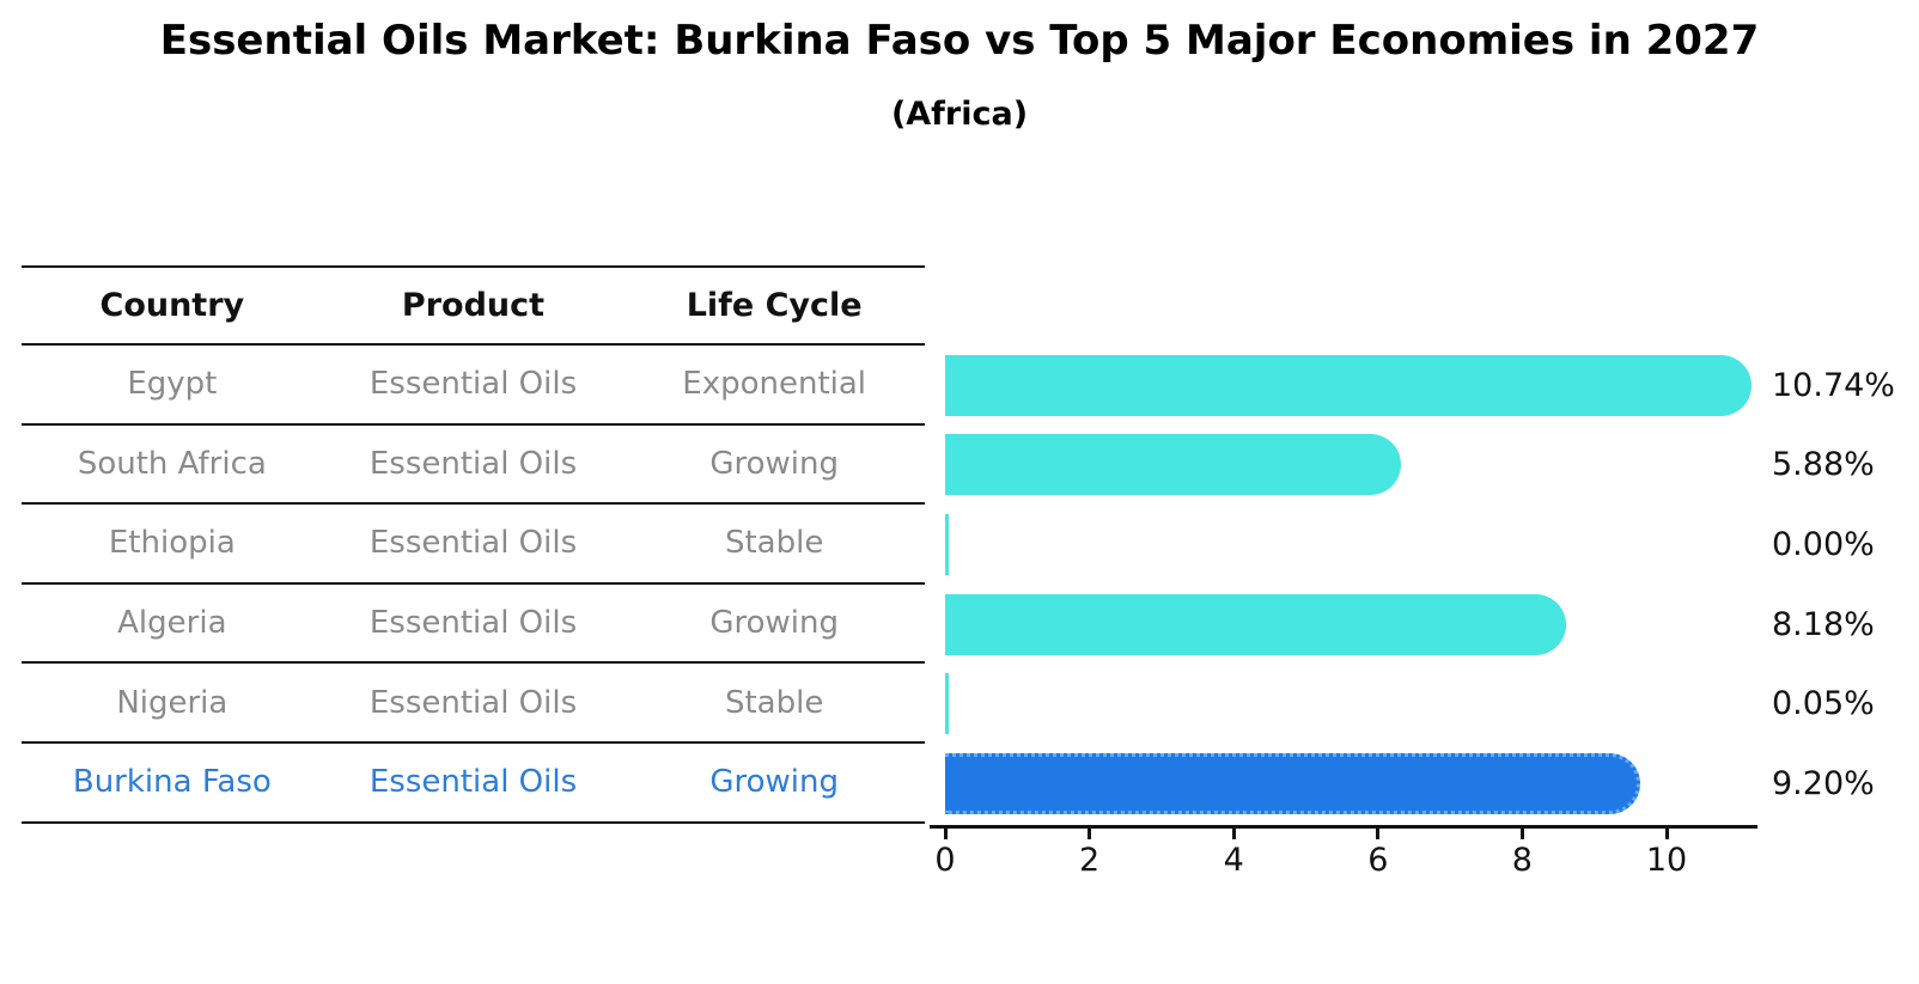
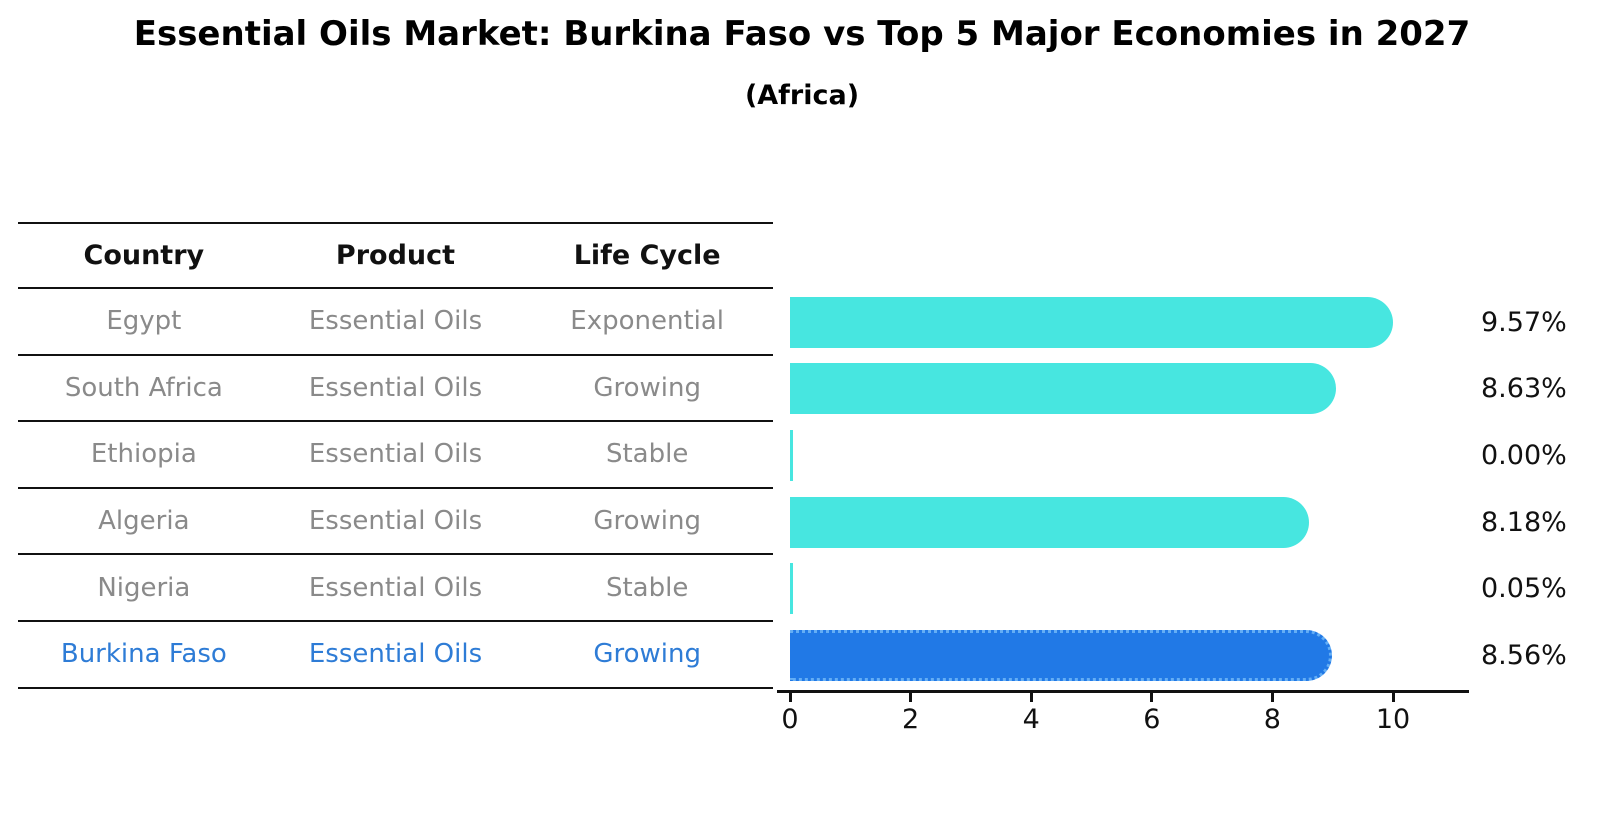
Egypt: 10.74% -> 9.57%
South Africa: 5.88% -> 8.63%
Burkina Faso: 9.20% -> 8.56%
